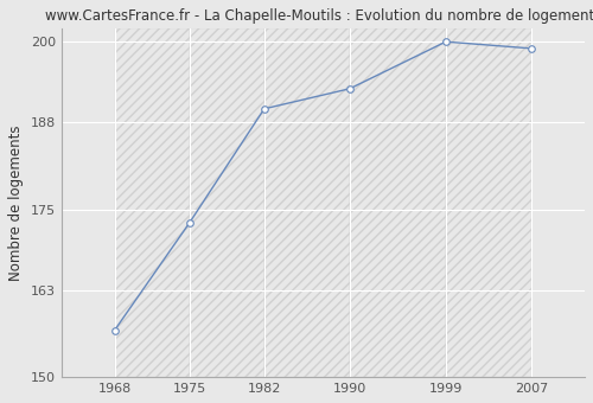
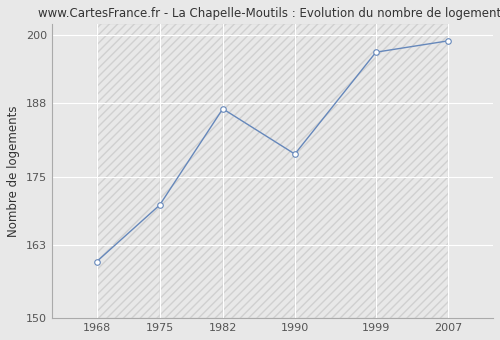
1968: 157 -> 160
1975: 173 -> 170
1982: 190 -> 187
1990: 193 -> 179
1999: 200 -> 197
